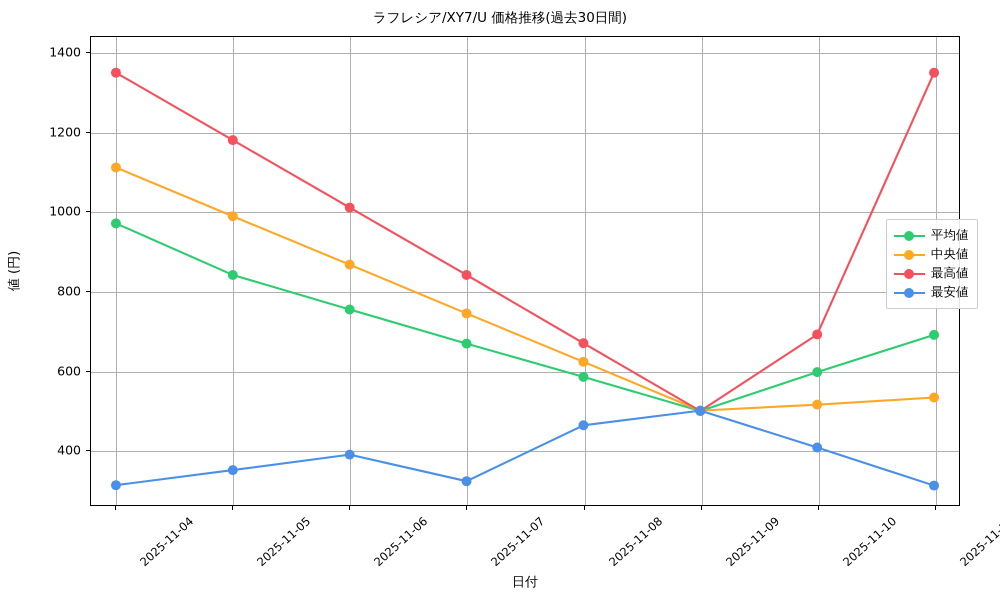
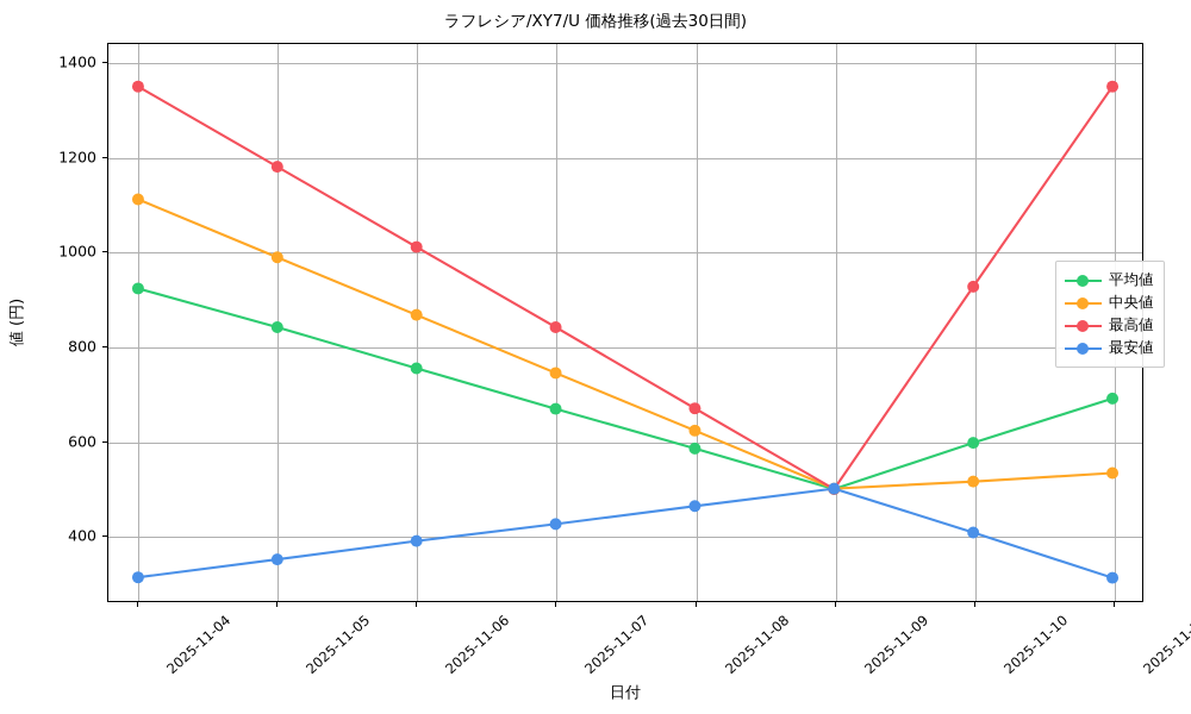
平均値/2025-11-04: 970 -> 920
最安値/2025-11-07: 320 -> 420
最高値/2025-11-10: 690 -> 930
